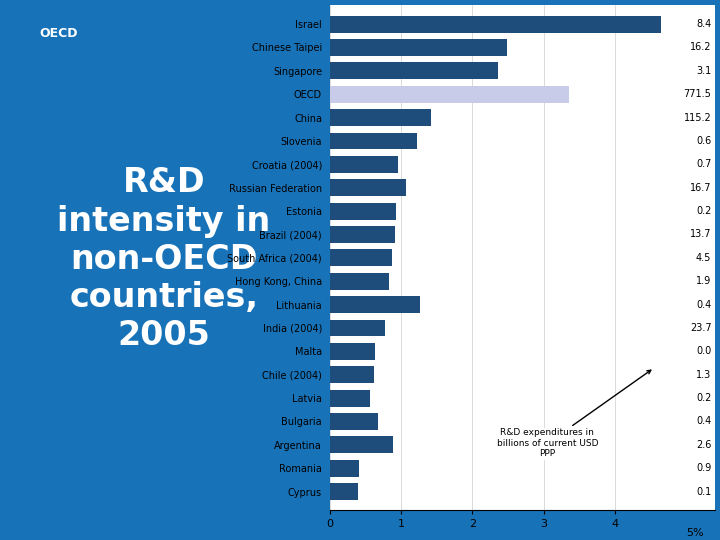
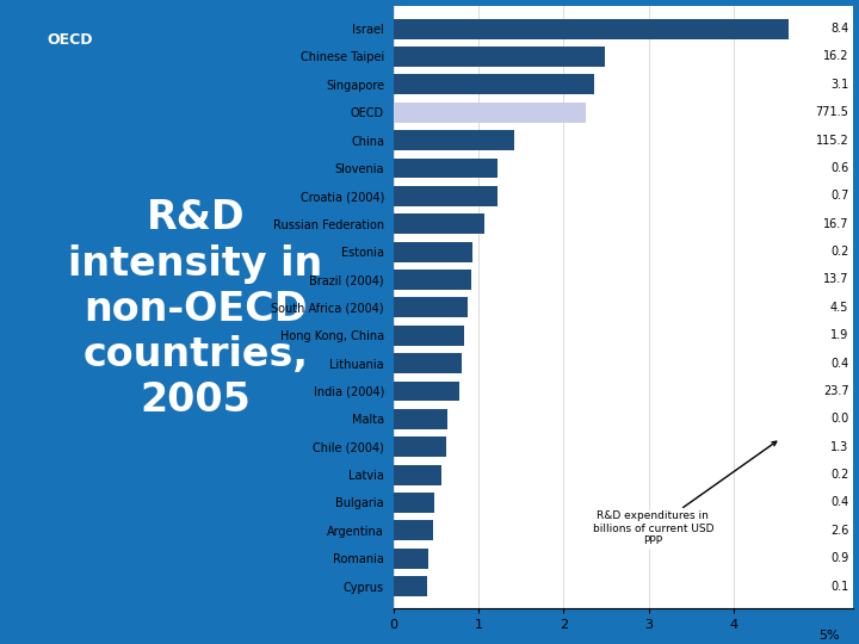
OECD: 3.36 -> 2.26
Croatia (2004): 0.96 -> 1.22
Lithuania: 1.26 -> 0.80
Bulgaria: 0.68 -> 0.48
Argentina: 0.88 -> 0.46
